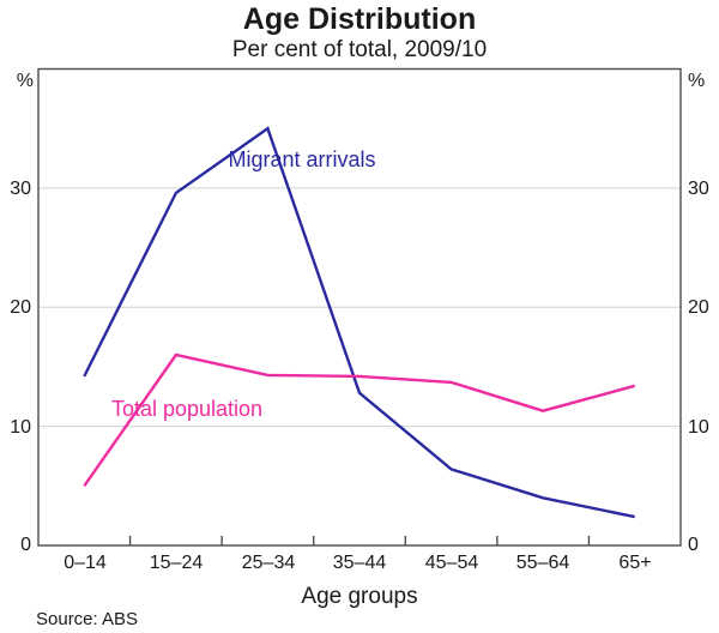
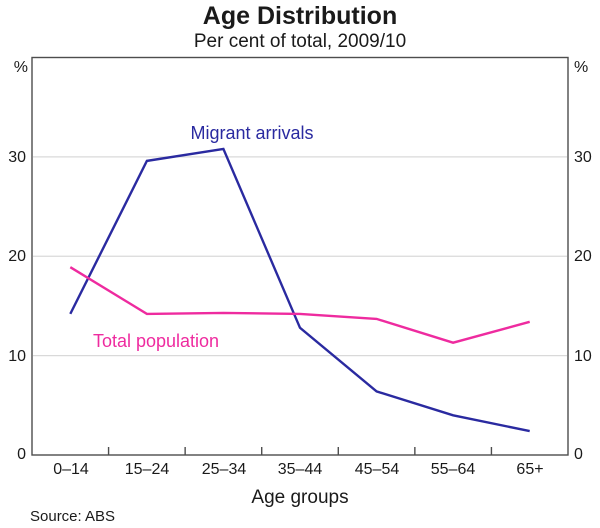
Total population/0–14: 5 -> 19
Total population/15–24: 16 -> 14
Migrant arrivals/25–34: 35 -> 31
